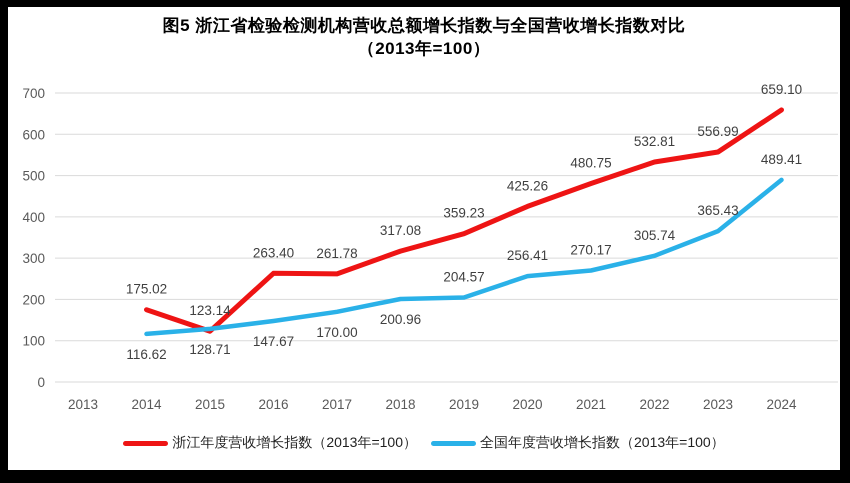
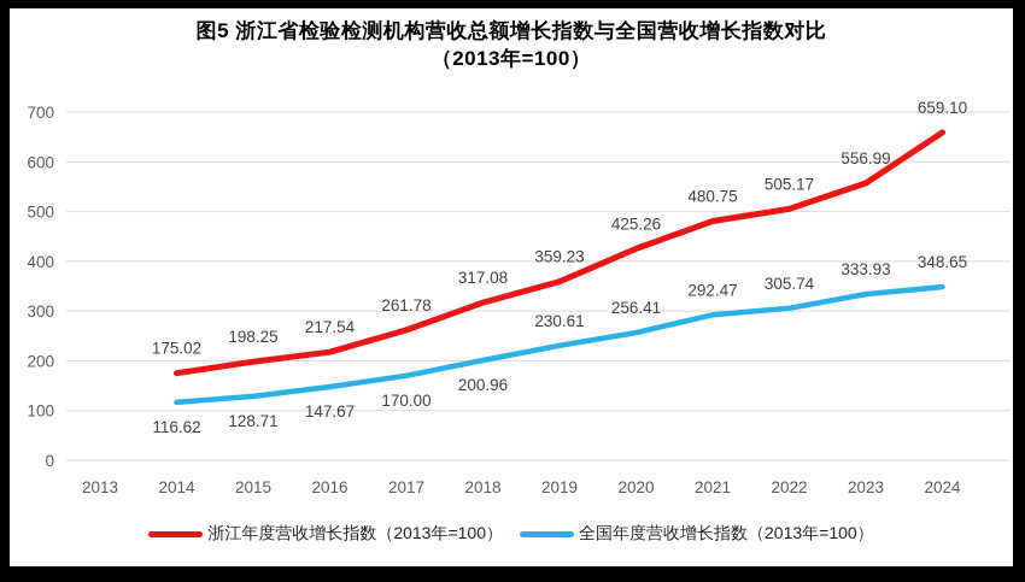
浙江年度营收增长指数（2013年=100）/2015: 123.14 -> 198.25
浙江年度营收增长指数（2013年=100）/2016: 263.40 -> 217.54
全国年度营收增长指数（2013年=100）/2019: 204.57 -> 230.61
全国年度营收增长指数（2013年=100）/2021: 270.17 -> 292.47
浙江年度营收增长指数（2013年=100）/2022: 532.81 -> 505.17
全国年度营收增长指数（2013年=100）/2023: 365.43 -> 333.93
全国年度营收增长指数（2013年=100）/2024: 489.41 -> 348.65
